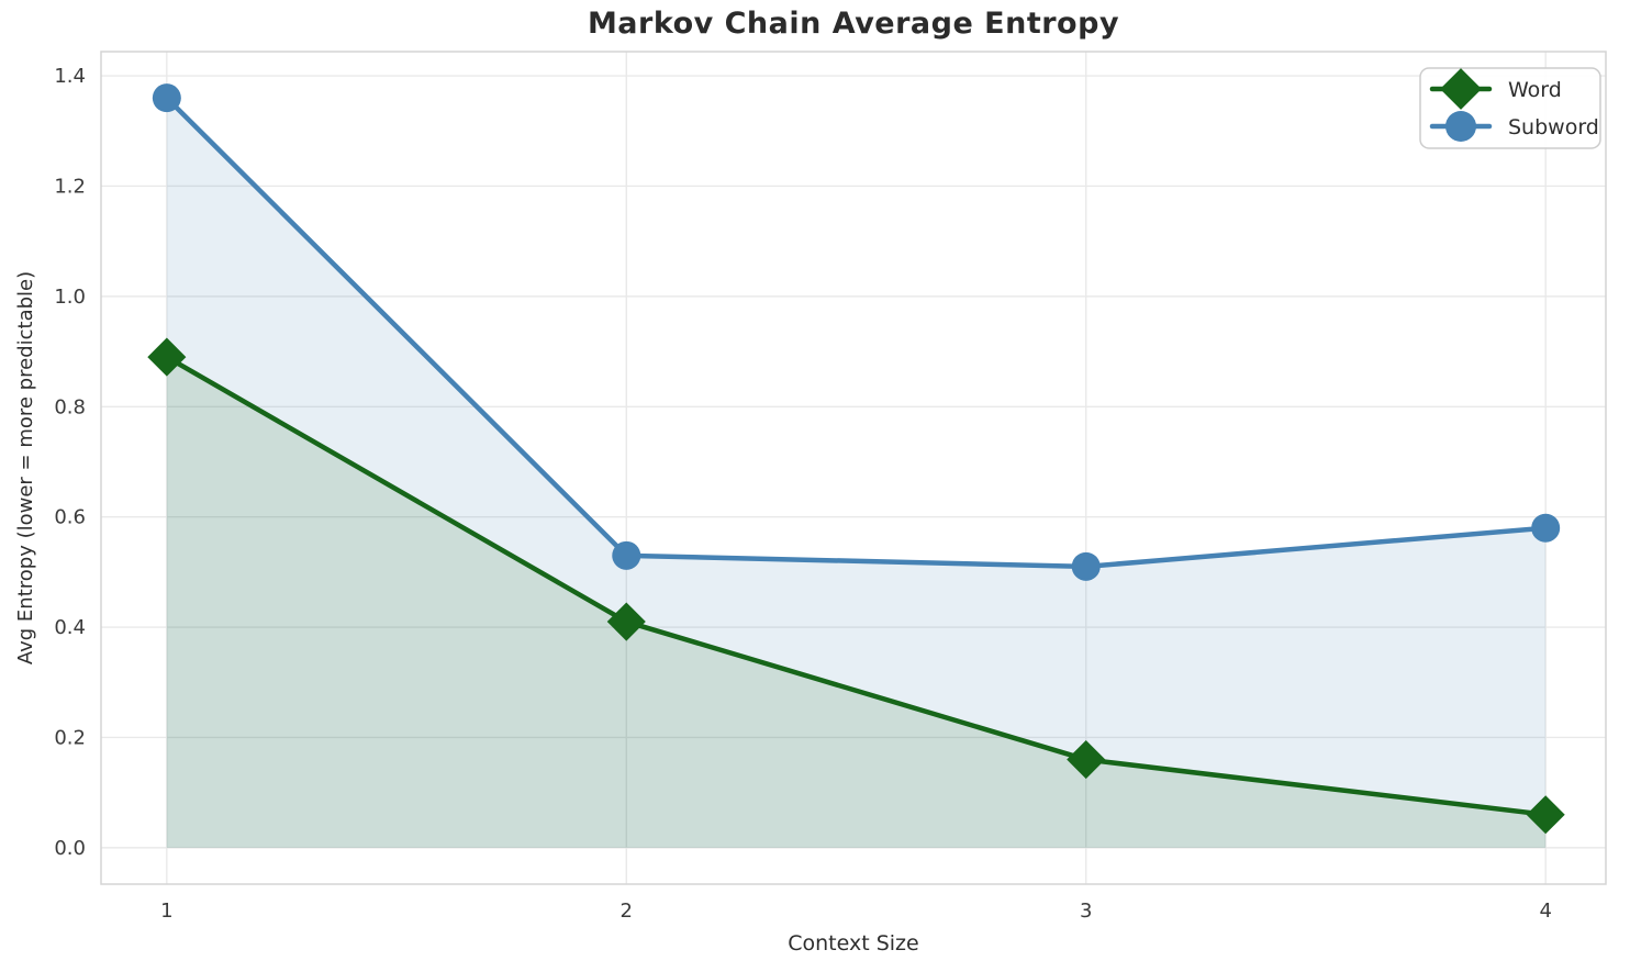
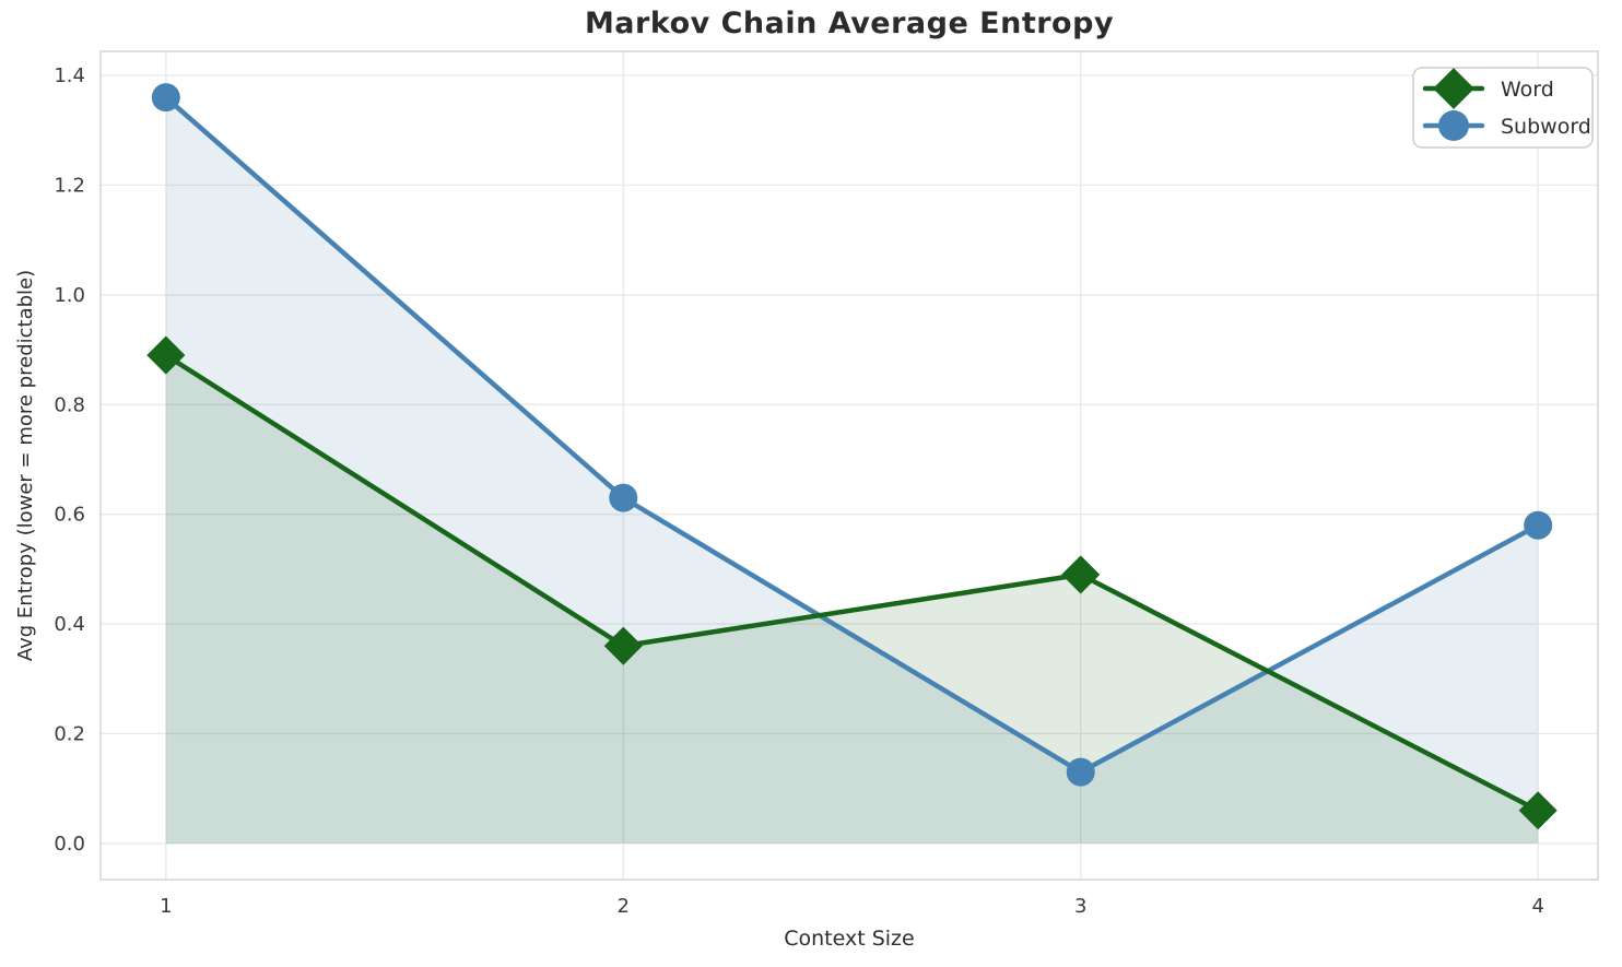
Word/2: 0.41 -> 0.36
Subword/2: 0.53 -> 0.63
Word/3: 0.16 -> 0.49
Subword/3: 0.51 -> 0.13
